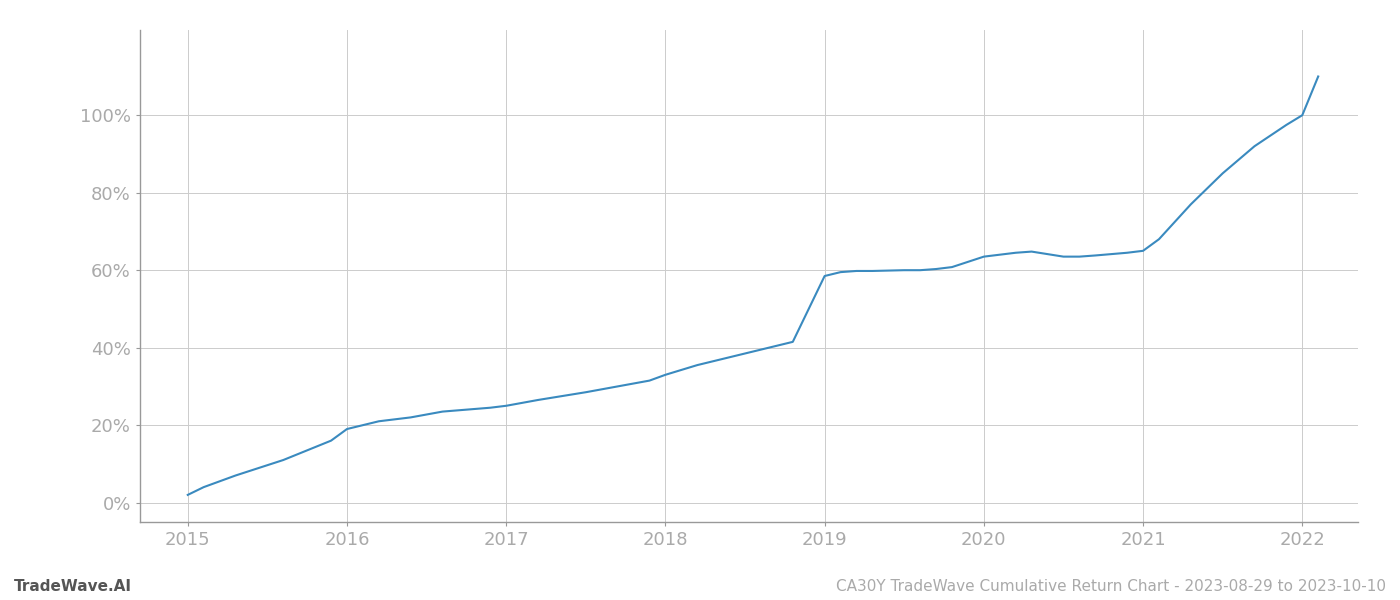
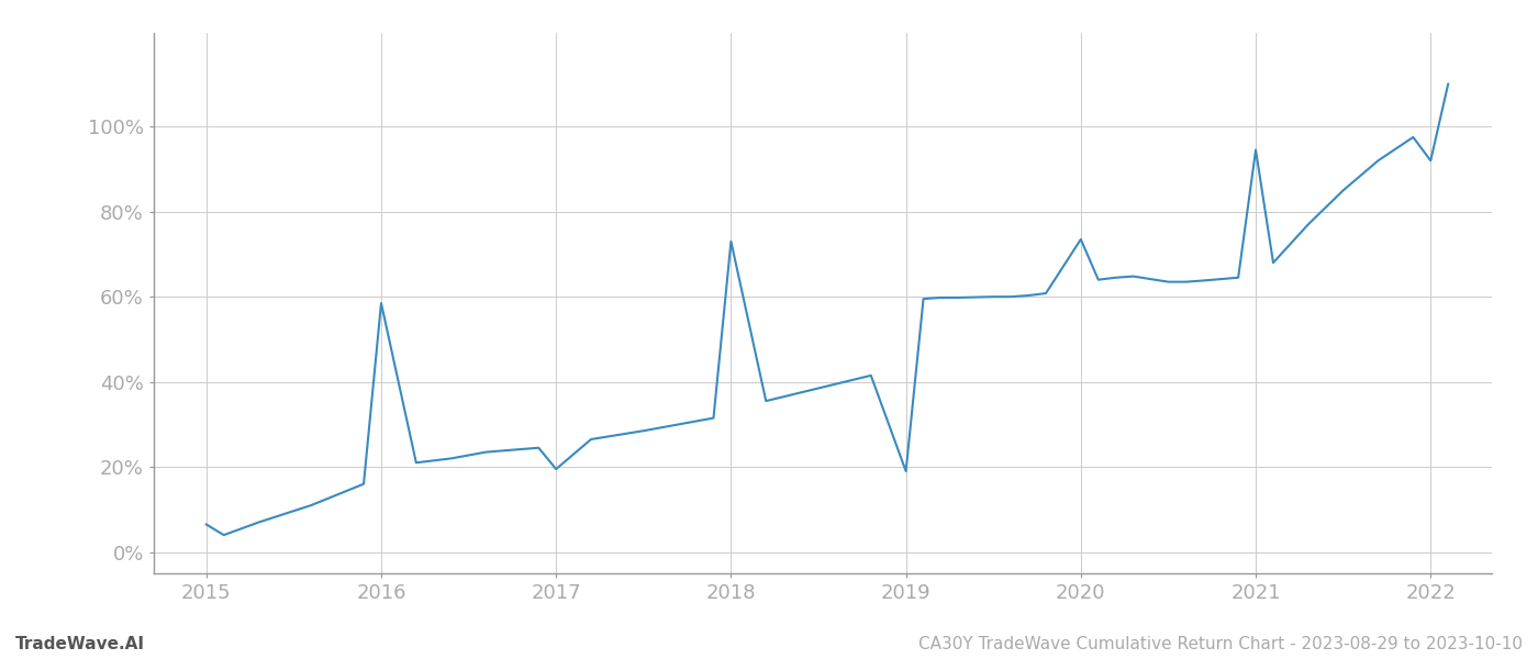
2015: 2.0% -> 6.5%
2016: 19.0% -> 58.5%
2017: 25.0% -> 19.5%
2018: 33.0% -> 73.0%
2019: 58.5% -> 19.0%
2020: 63.5% -> 73.5%
2021: 65.0% -> 94.5%
2022: 100.0% -> 92.0%
